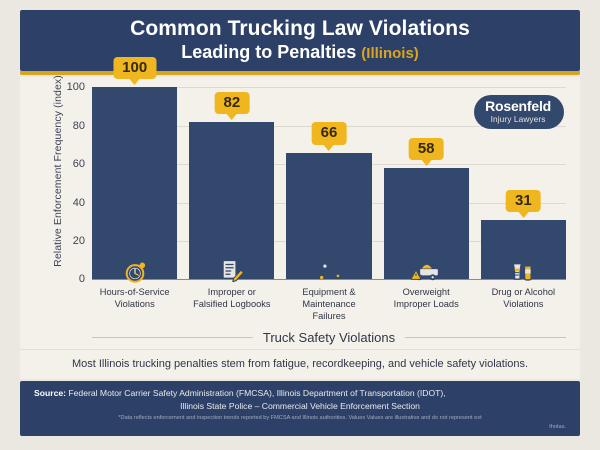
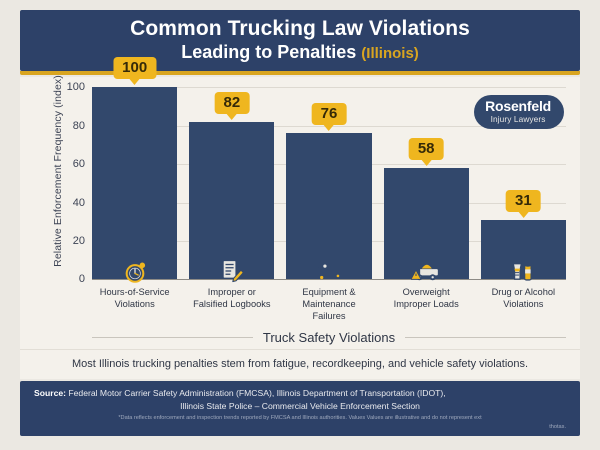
Equipment & Maintenance Failures: 66 -> 76
